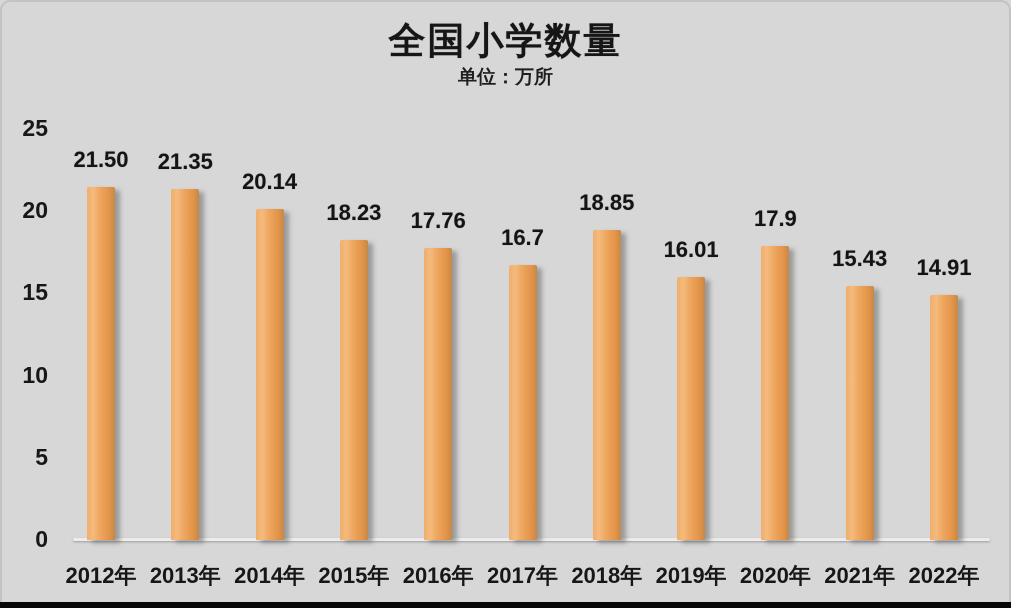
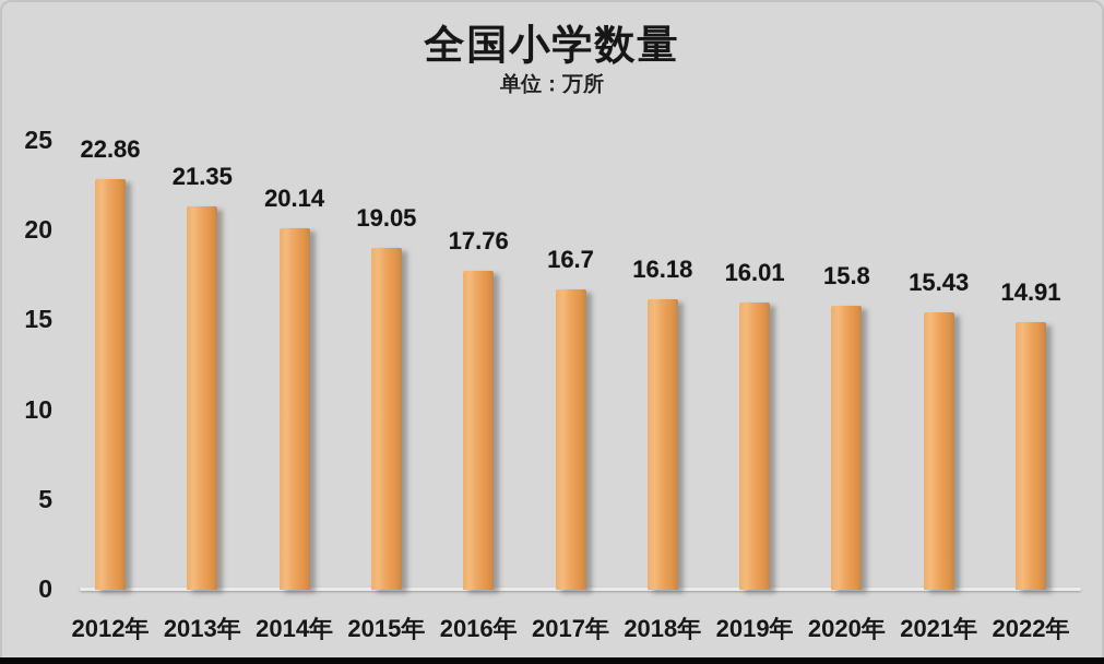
2012年: 21.50 -> 22.86
2015年: 18.23 -> 19.05
2018年: 18.85 -> 16.18
2020年: 17.9 -> 15.8
